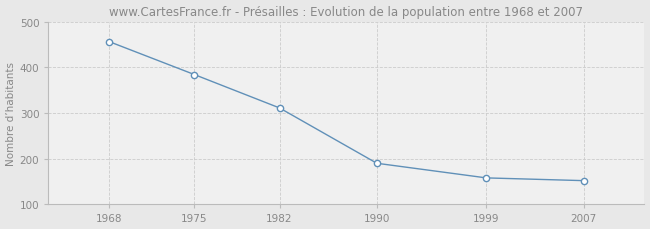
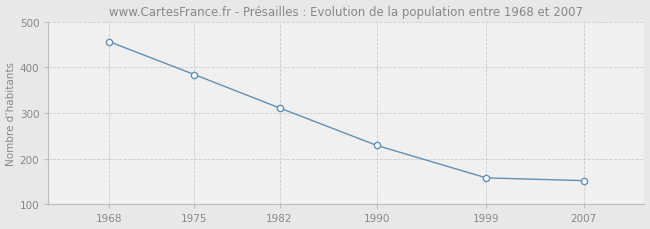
1990: 190 -> 229
